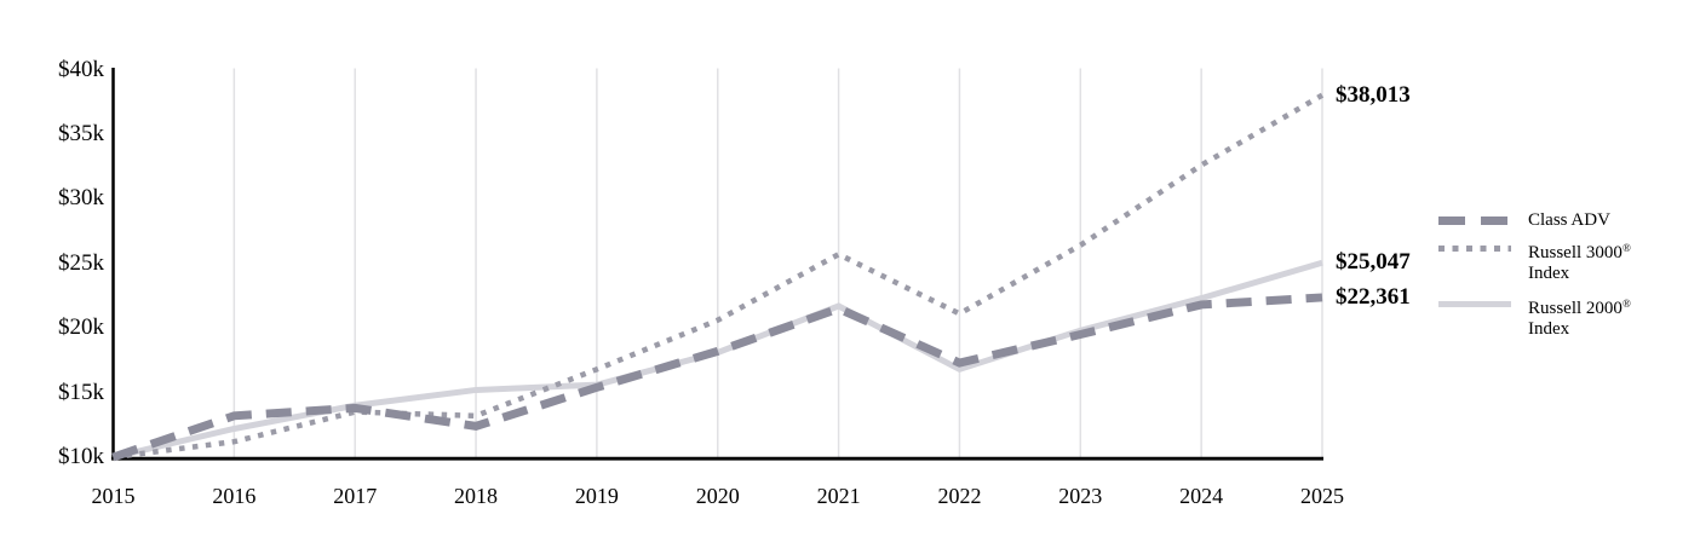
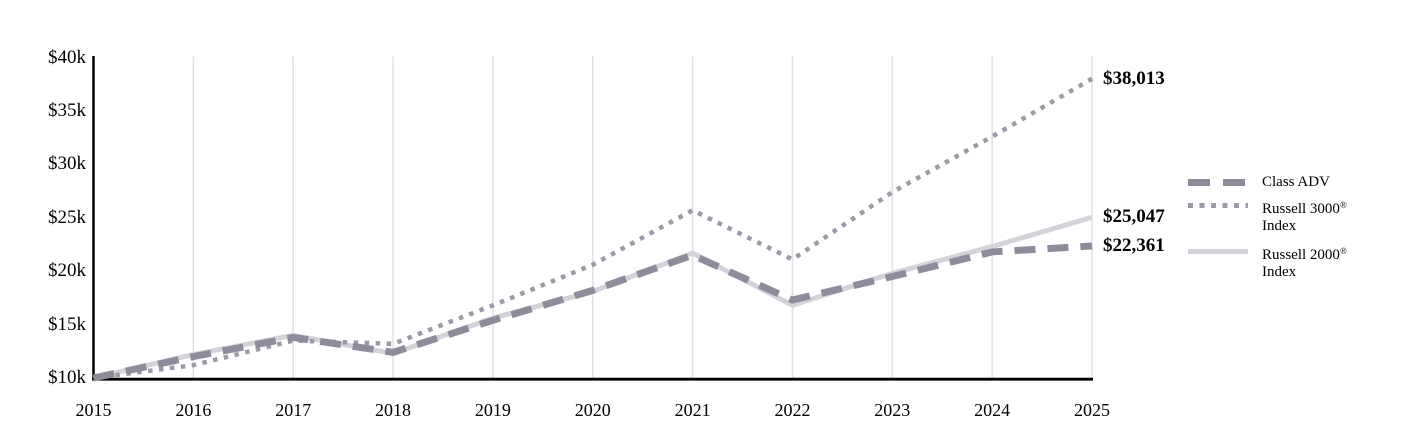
Class ADV/2016: $13.2k -> $12.0k
Russell 2000® Index/2018: $15.2k -> $12.3k
Russell 3000® Index/2023: $26.4k -> $27.4k
